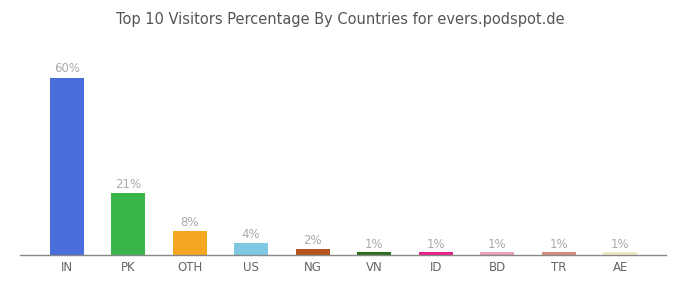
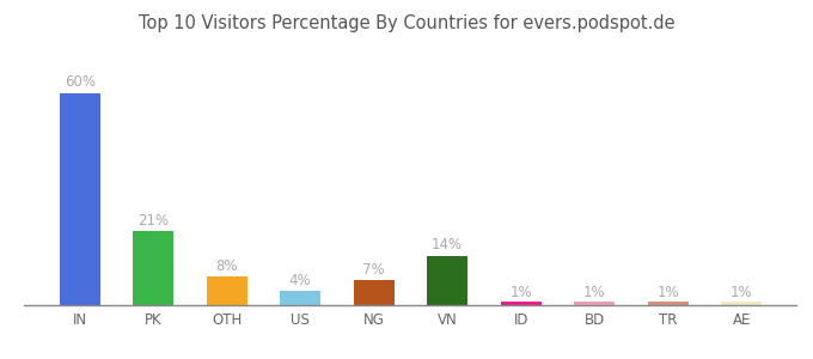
NG: 2% -> 7%
VN: 1% -> 14%
